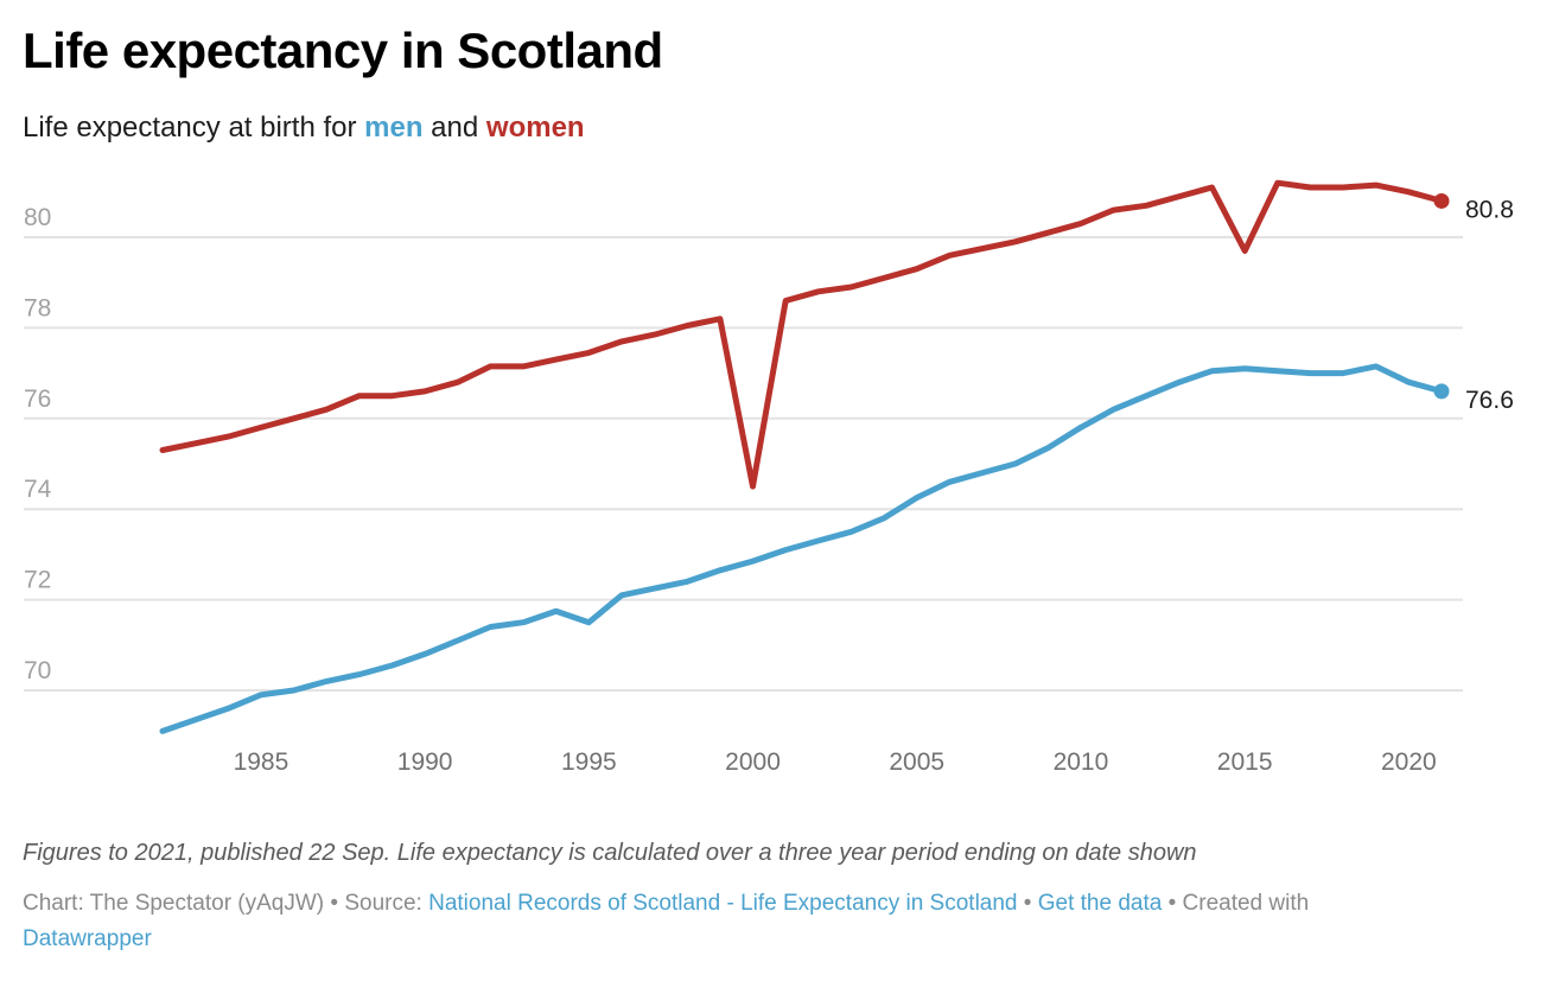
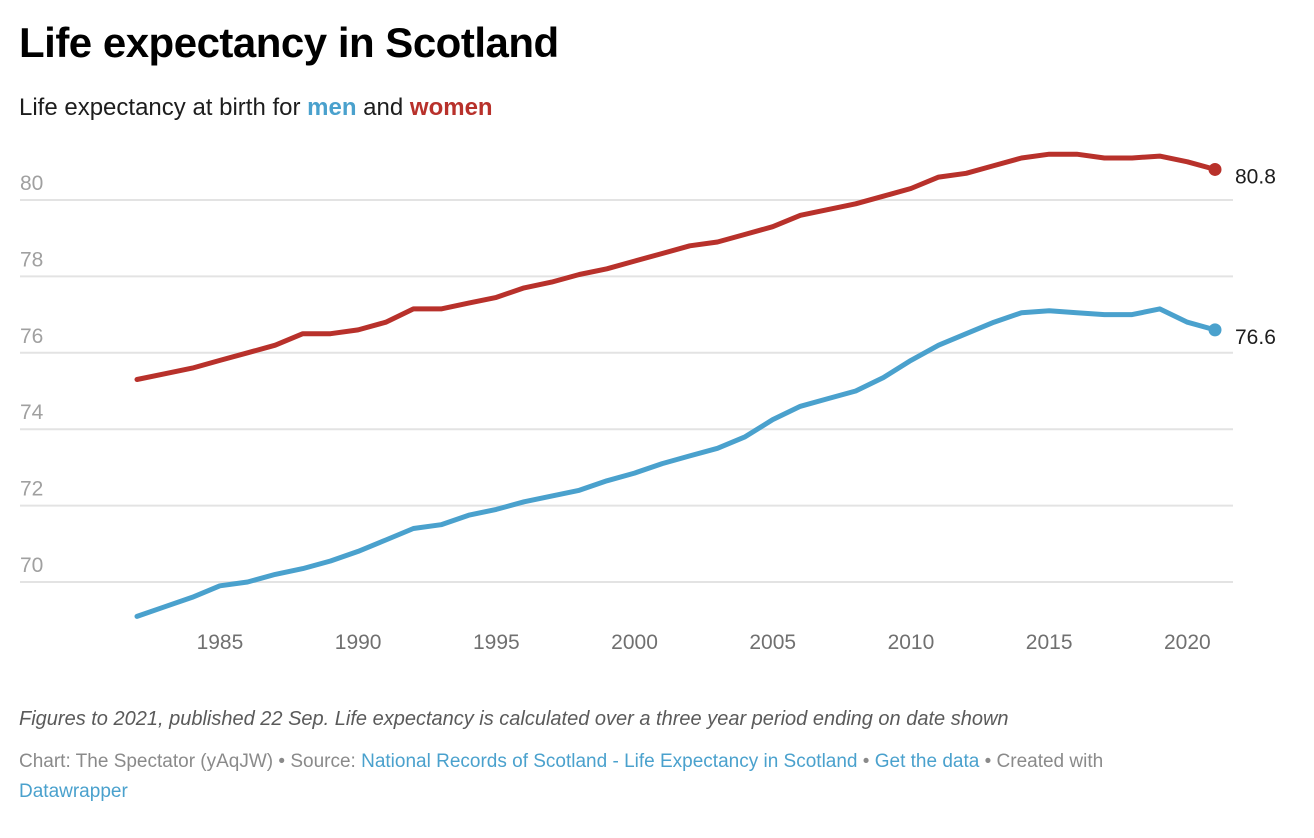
men/1995: 71.5 -> 71.9
women/2000: 74.5 -> 78.4
women/2015: 79.7 -> 81.2
